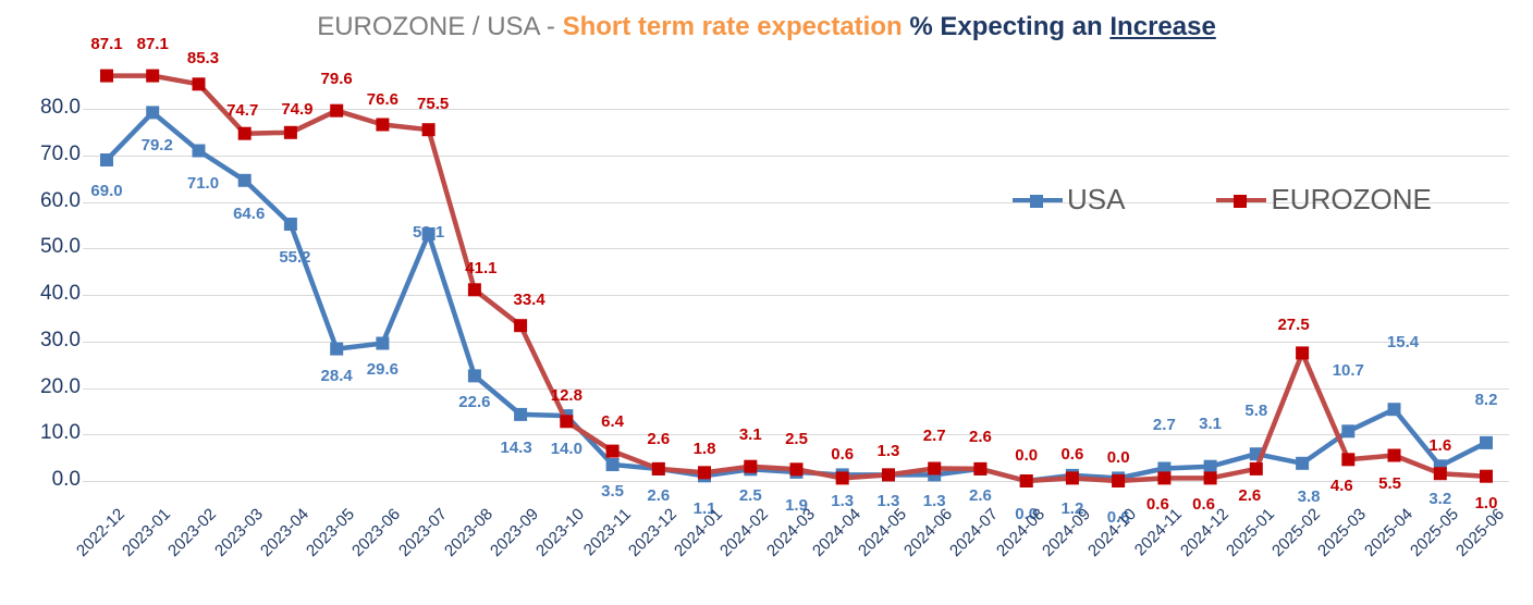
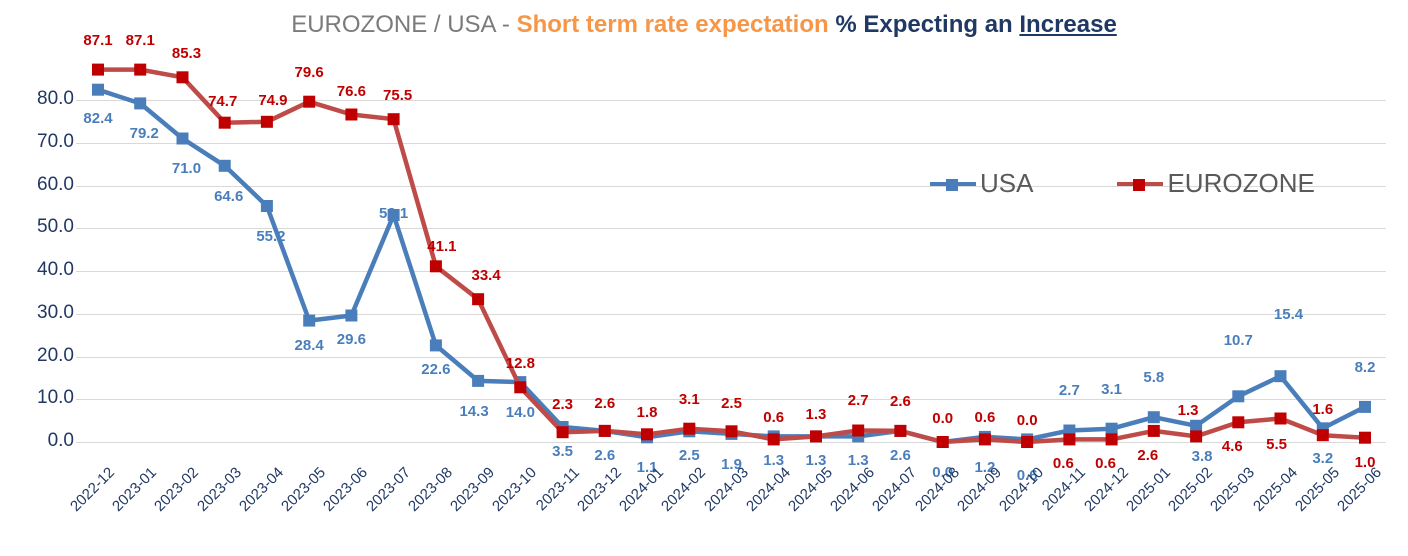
USA/2022-12: 69.0 -> 82.4
EUROZONE/2023-11: 6.4 -> 2.3
EUROZONE/2025-02: 27.5 -> 1.3
